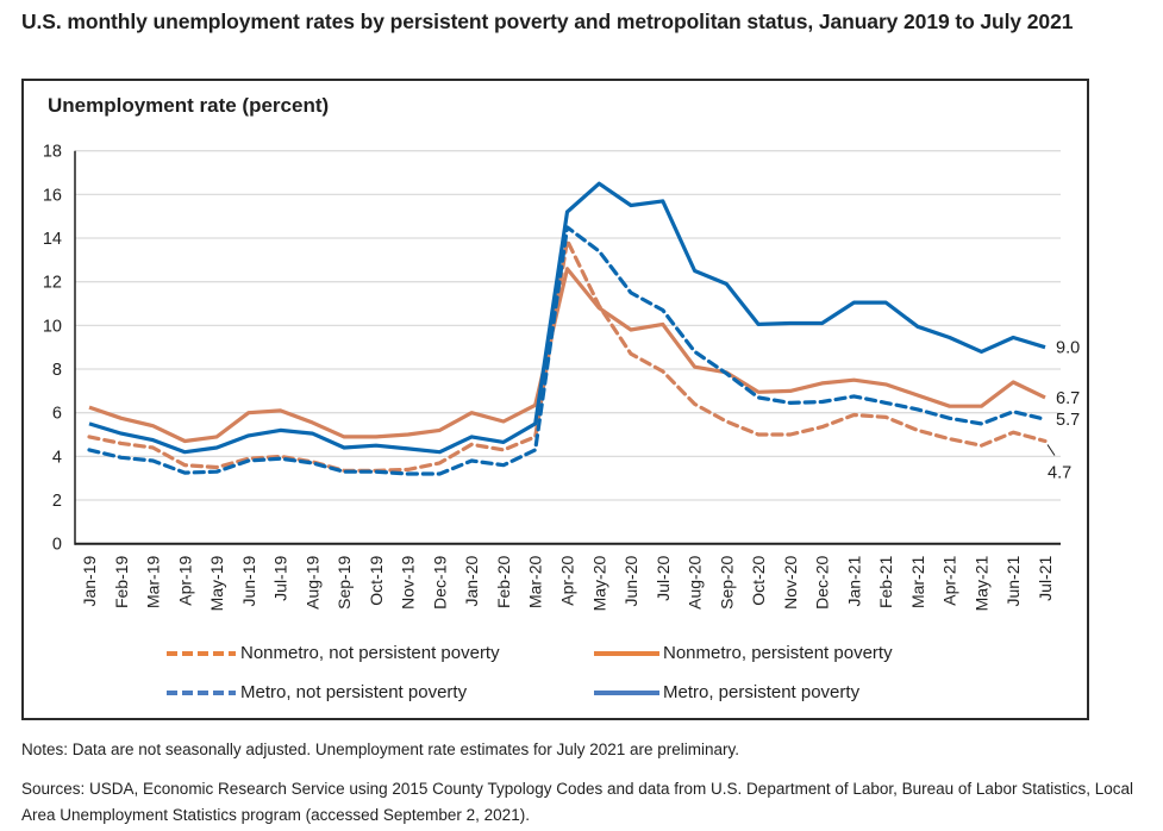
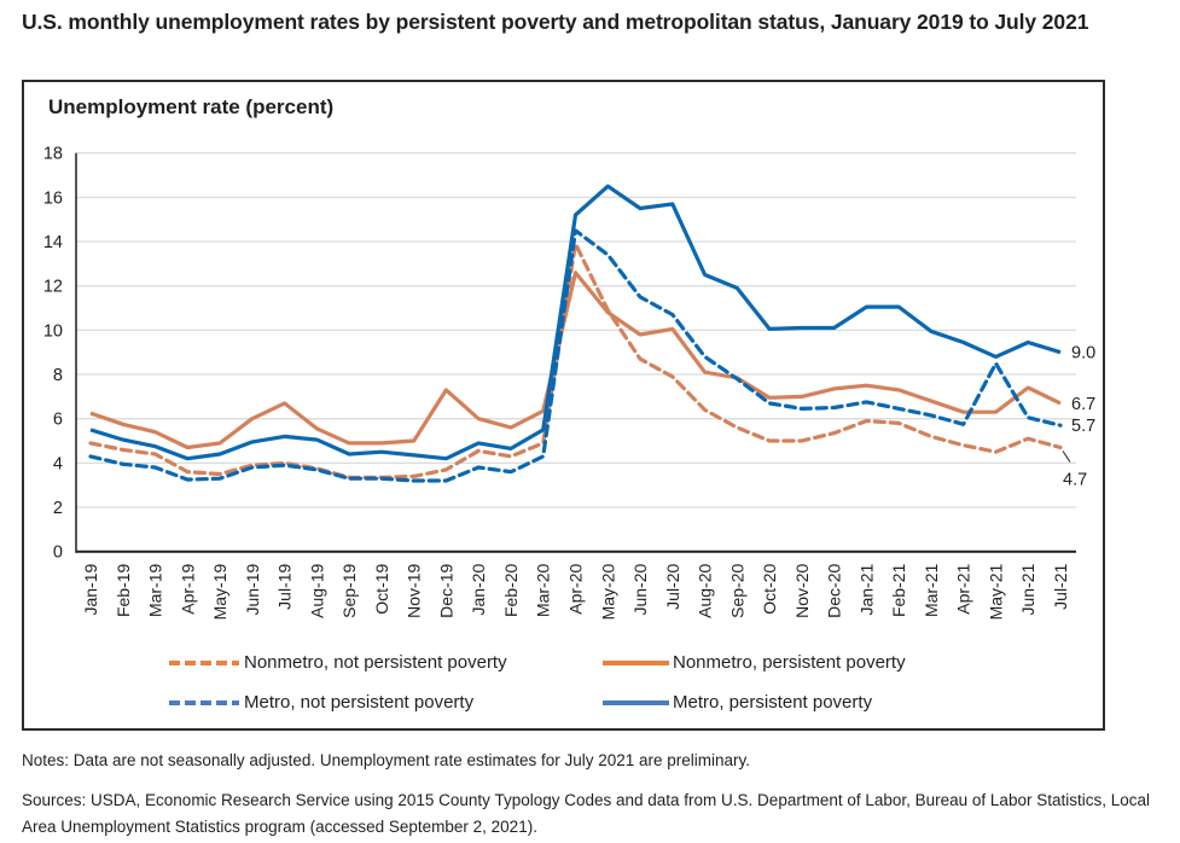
Nonmetro, persistent poverty/Jul-19: 6.1 -> 6.7
Nonmetro, persistent poverty/Dec-19: 5.2 -> 7.3
Metro, not persistent poverty/May-21: 5.5 -> 8.5
